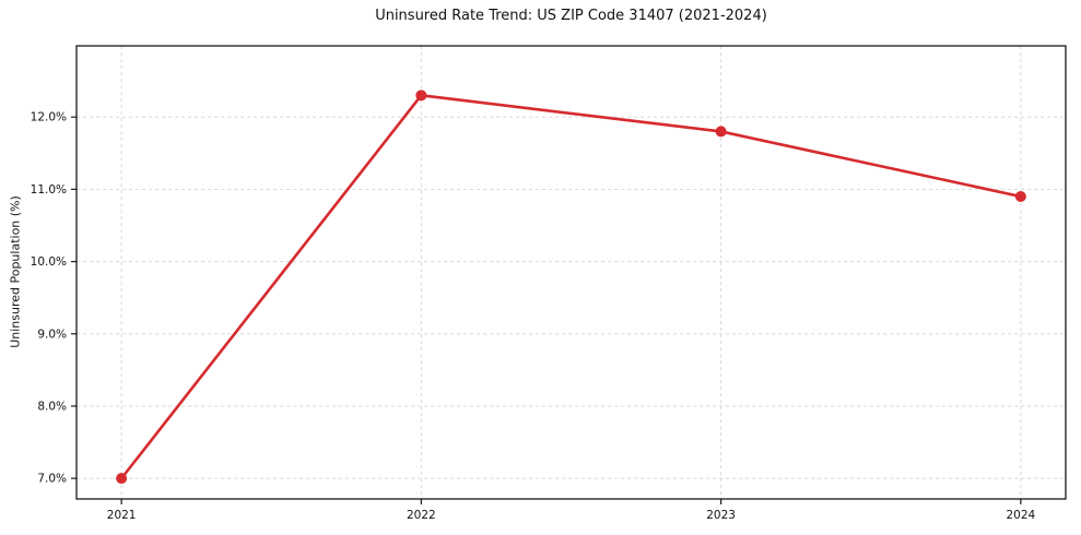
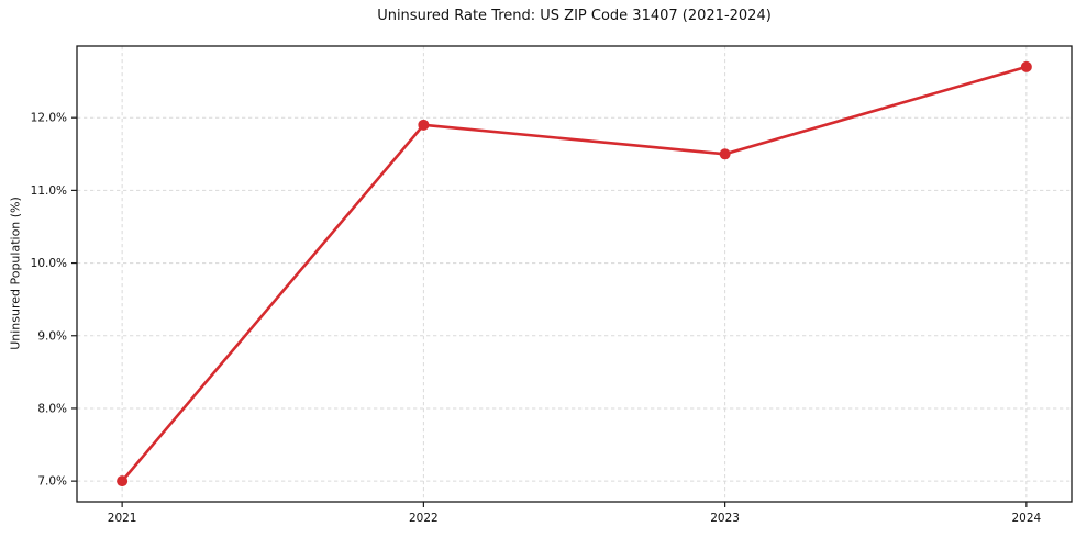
2022: 12.3% -> 11.9%
2023: 11.8% -> 11.5%
2024: 10.9% -> 12.7%
